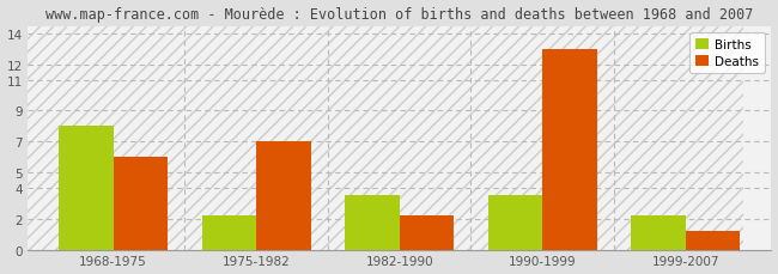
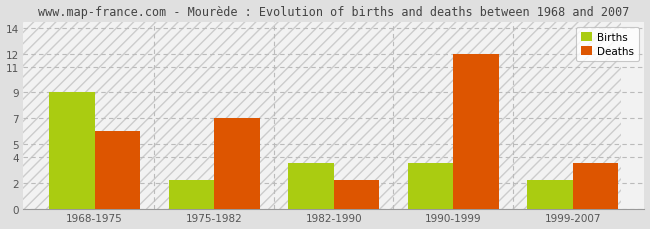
Births/1968-1975: 8.0 -> 9.0
Deaths/1990-1999: 13.0 -> 12.0
Deaths/1999-2007: 1.2 -> 3.5
